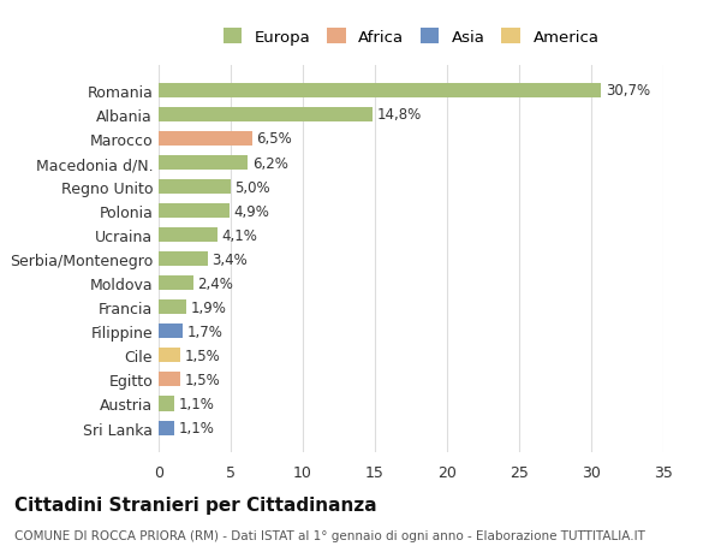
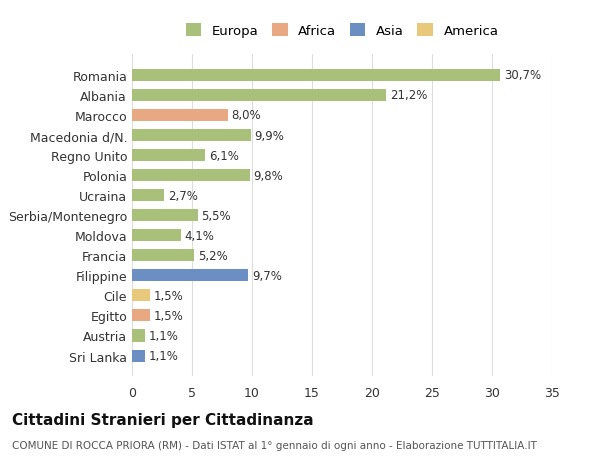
Albania: 14,8% -> 21,2%
Marocco: 6,5% -> 8,0%
Macedonia d/N.: 6,2% -> 9,9%
Regno Unito: 5,0% -> 6,1%
Polonia: 4,9% -> 9,8%
Ucraina: 4,1% -> 2,7%
Serbia/Montenegro: 3,4% -> 5,5%
Moldova: 2,4% -> 4,1%
Francia: 1,9% -> 5,2%
Filippine: 1,7% -> 9,7%
